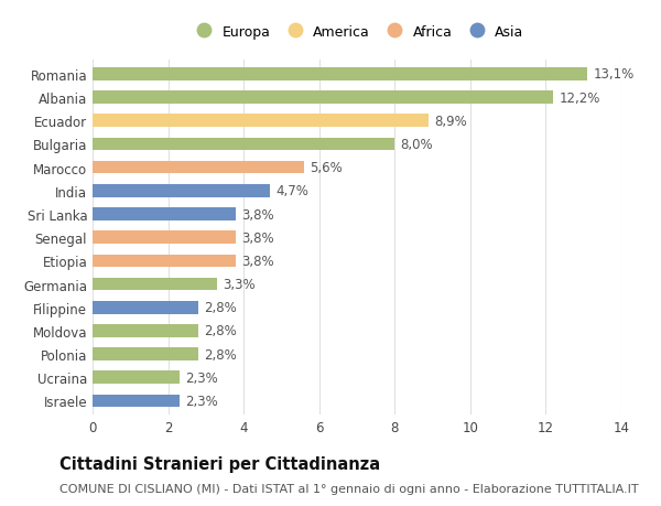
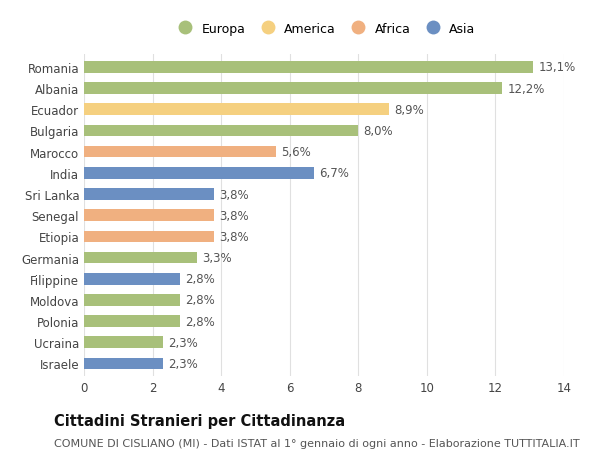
India: 4,7% -> 6,7%
